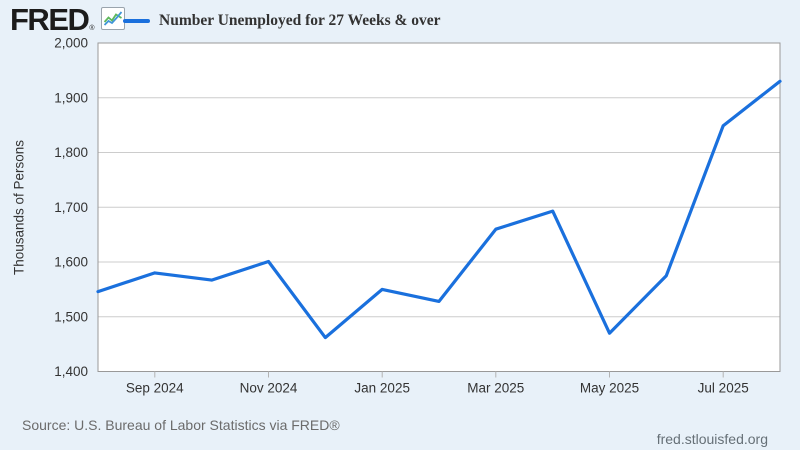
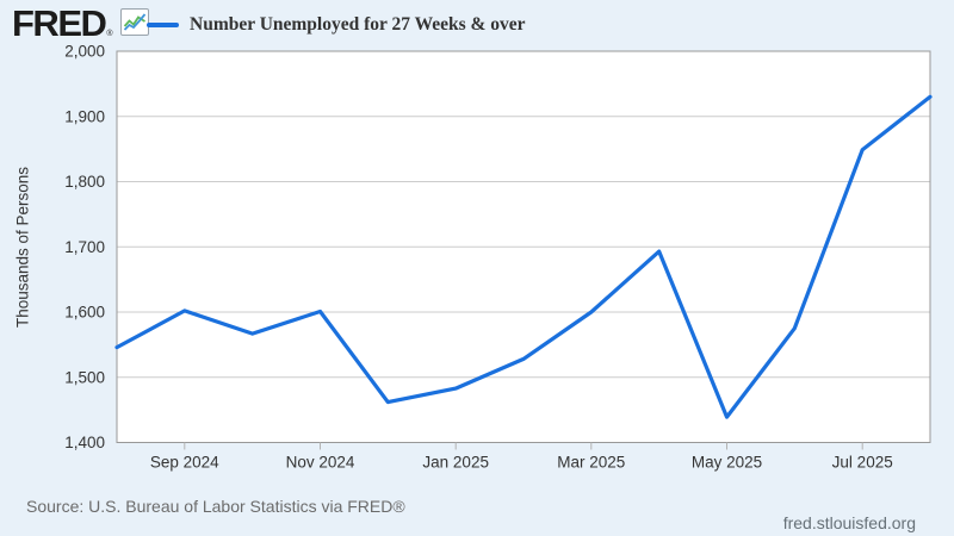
Sep 2024: 1580 -> 1600
Jan 2025: 1550 -> 1480
Mar 2025: 1660 -> 1600
May 2025: 1470 -> 1440
